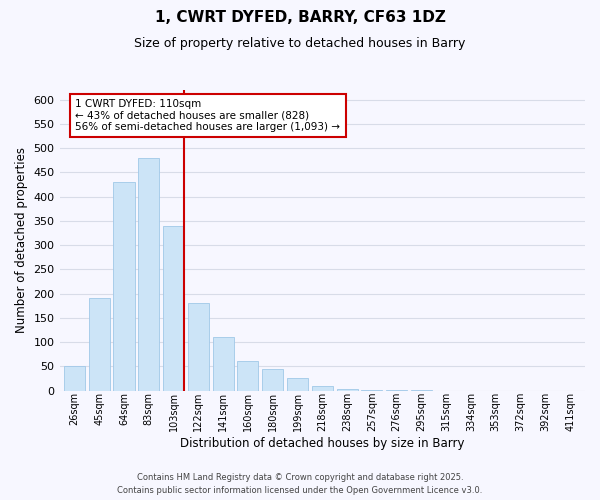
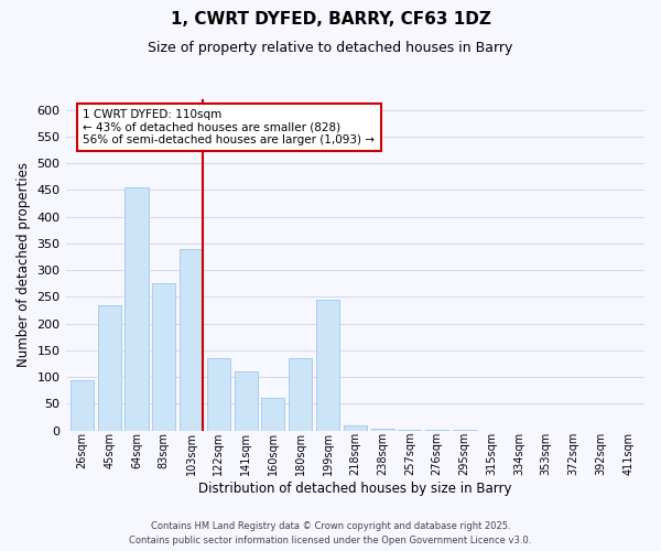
26sqm: 50 -> 95
45sqm: 190 -> 235
64sqm: 430 -> 455
83sqm: 480 -> 275
122sqm: 180 -> 135
180sqm: 45 -> 135
199sqm: 25 -> 245
